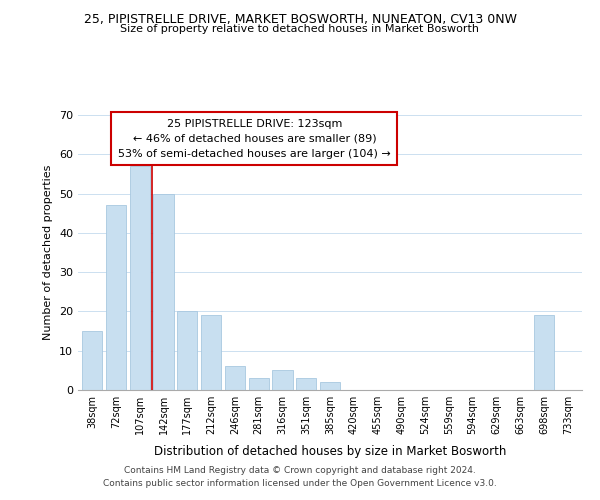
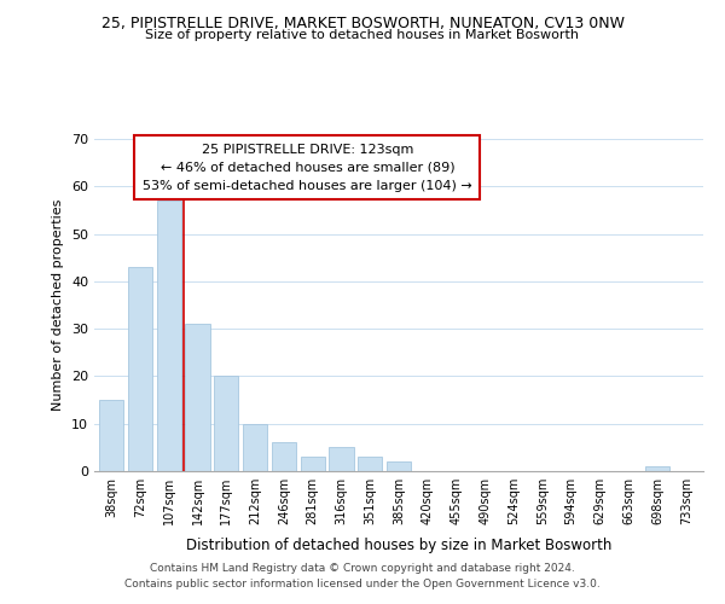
72sqm: 47 -> 43
142sqm: 50 -> 31
212sqm: 19 -> 10
698sqm: 19 -> 1
